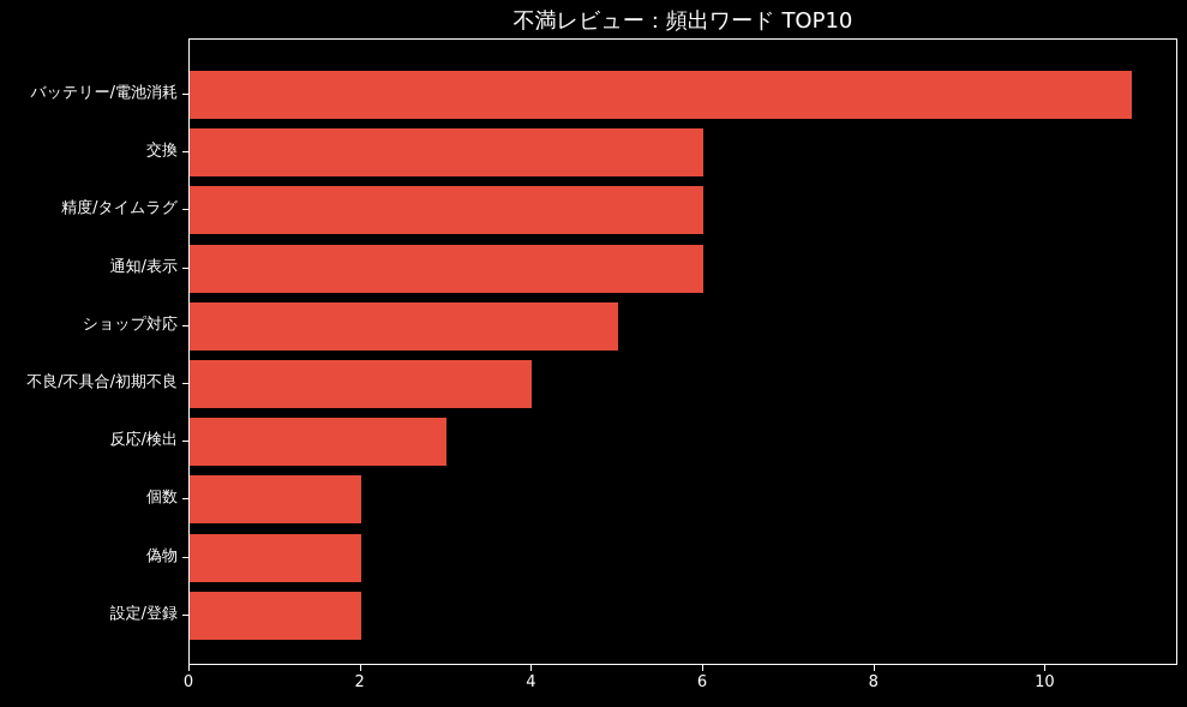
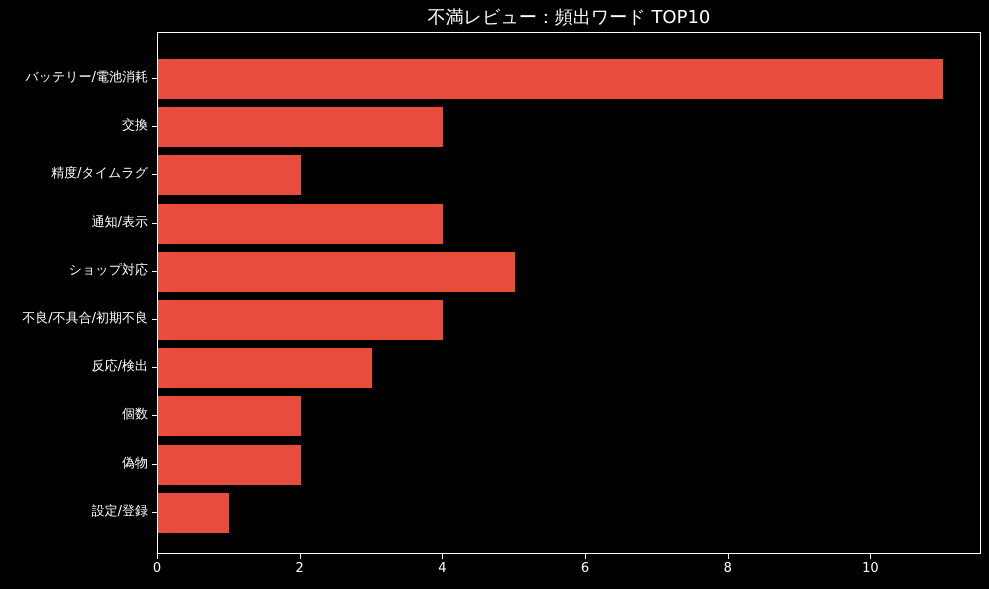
交換: 6 -> 4
精度/タイムラグ: 6 -> 2
通知/表示: 6 -> 4
設定/登録: 2 -> 1
